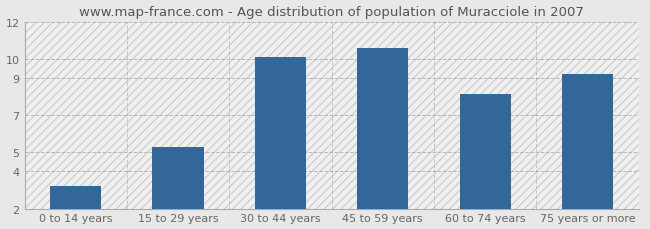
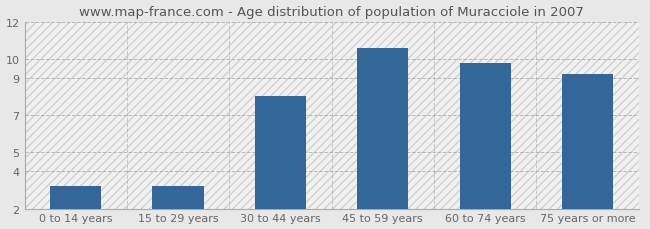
15 to 29 years: 5.3 -> 3.2
30 to 44 years: 10.1 -> 8.0
60 to 74 years: 8.1 -> 9.8
